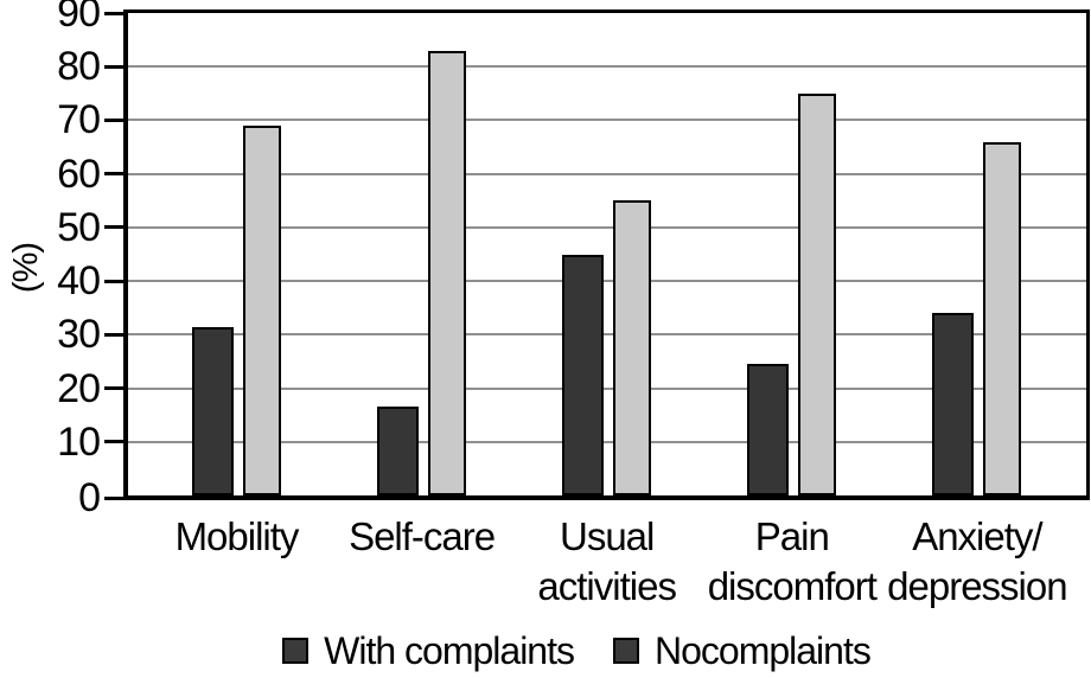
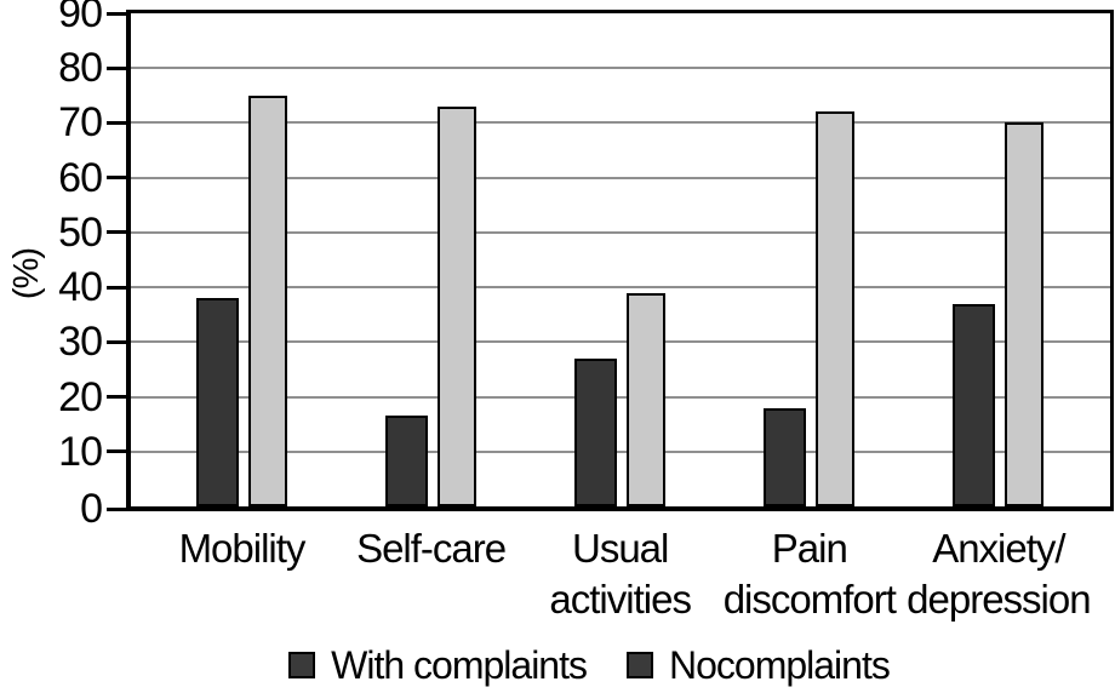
With complaints/Mobility: 32 -> 38
Nocomplaints/Mobility: 69 -> 75
Nocomplaints/Self-care: 83 -> 73
With complaints/Usual activities: 45 -> 27
Nocomplaints/Usual activities: 55 -> 39
With complaints/Pain discomfort: 24 -> 18
Nocomplaints/Pain discomfort: 75 -> 72
With complaints/Anxiety/depression: 34 -> 37
Nocomplaints/Anxiety/depression: 66 -> 70
